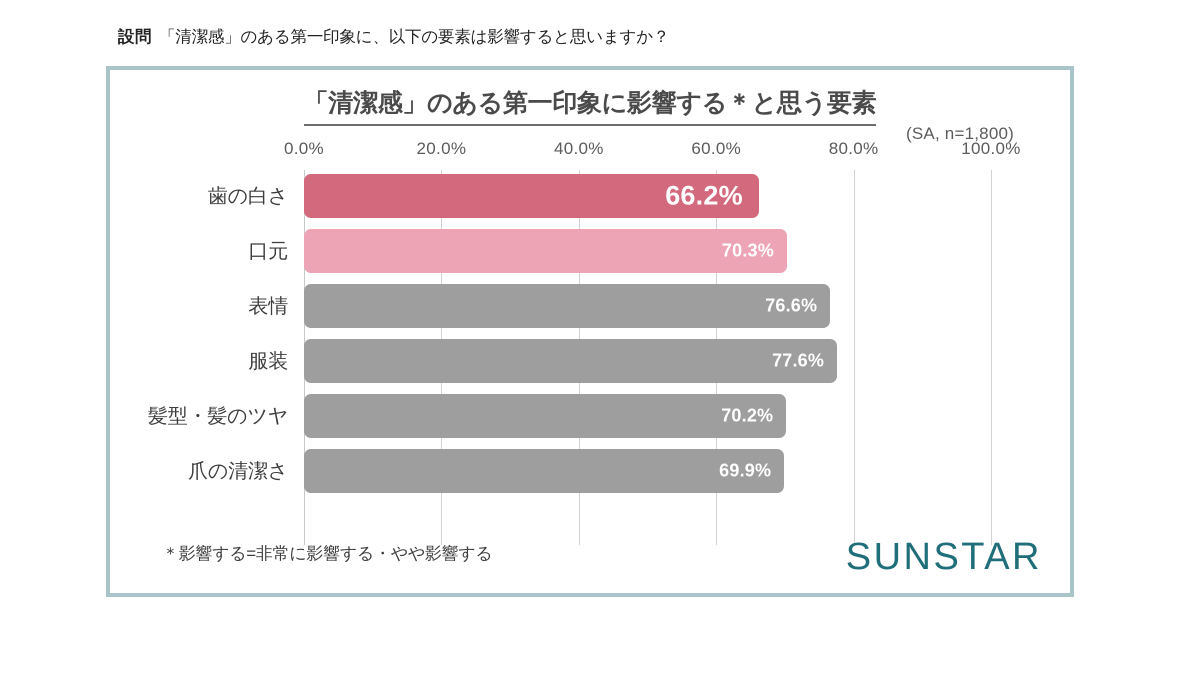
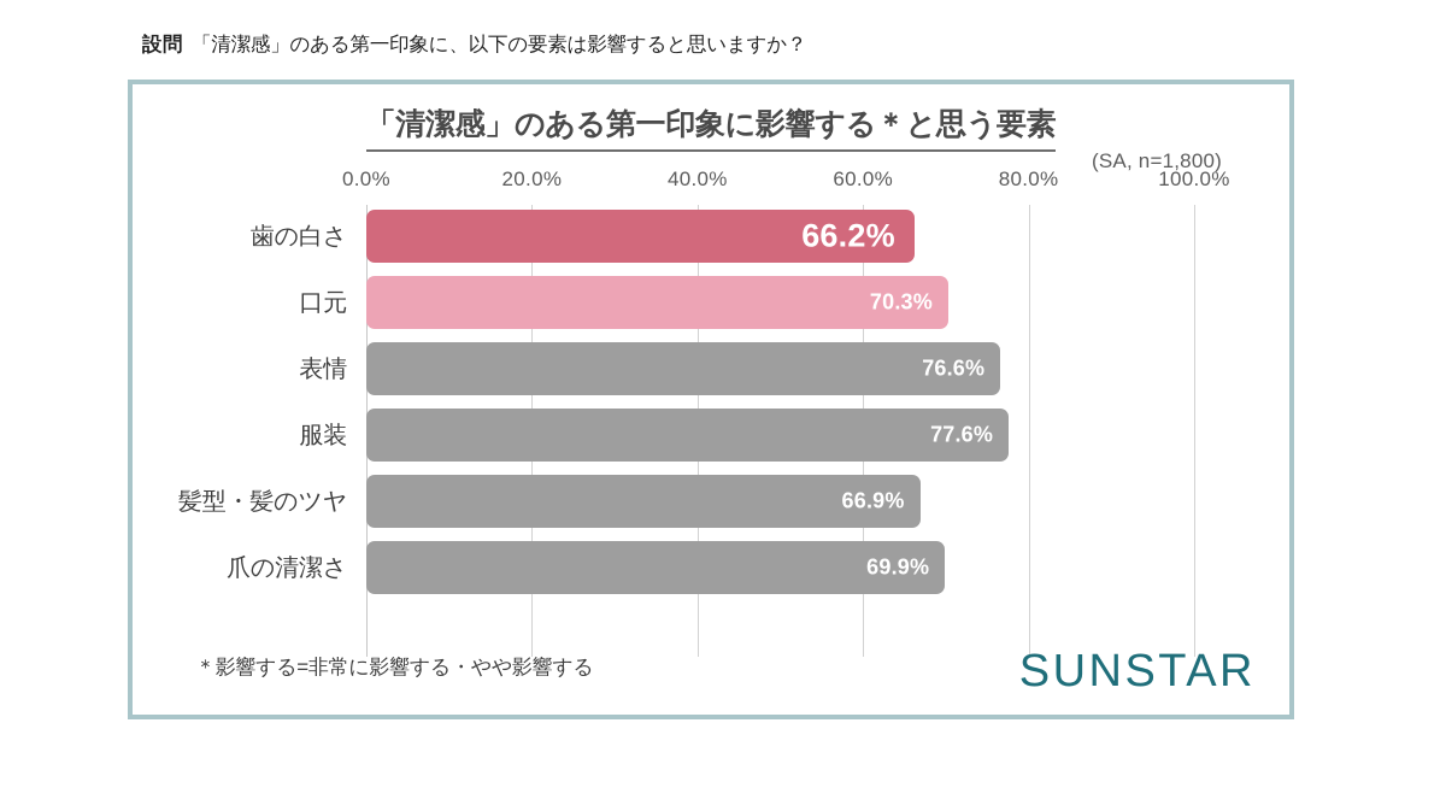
髪型・髪のツヤ: 70.2% -> 66.9%
